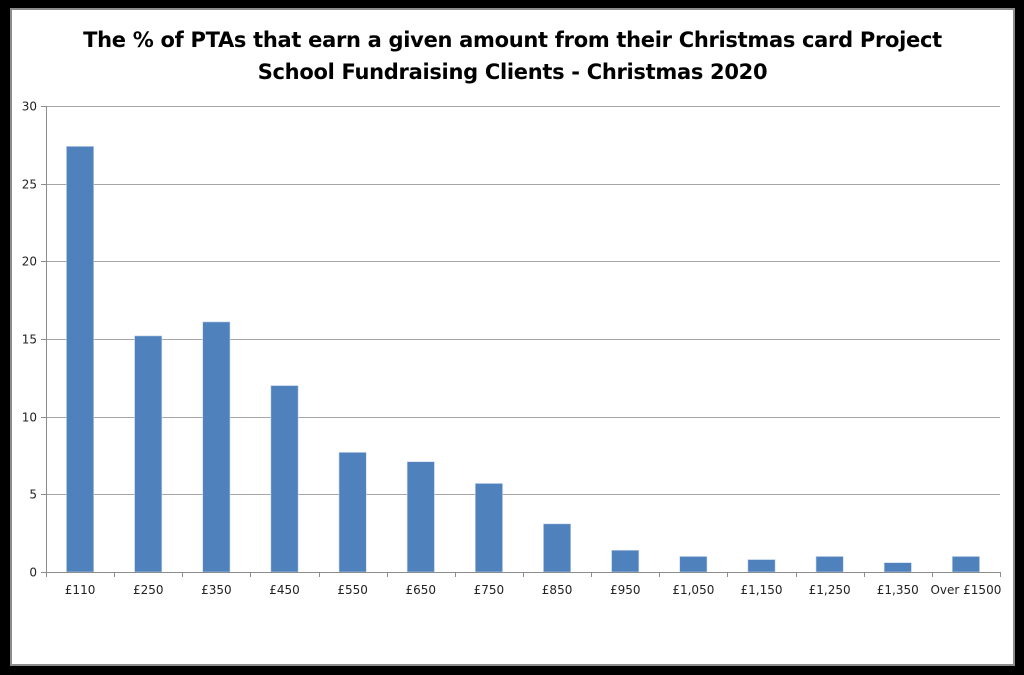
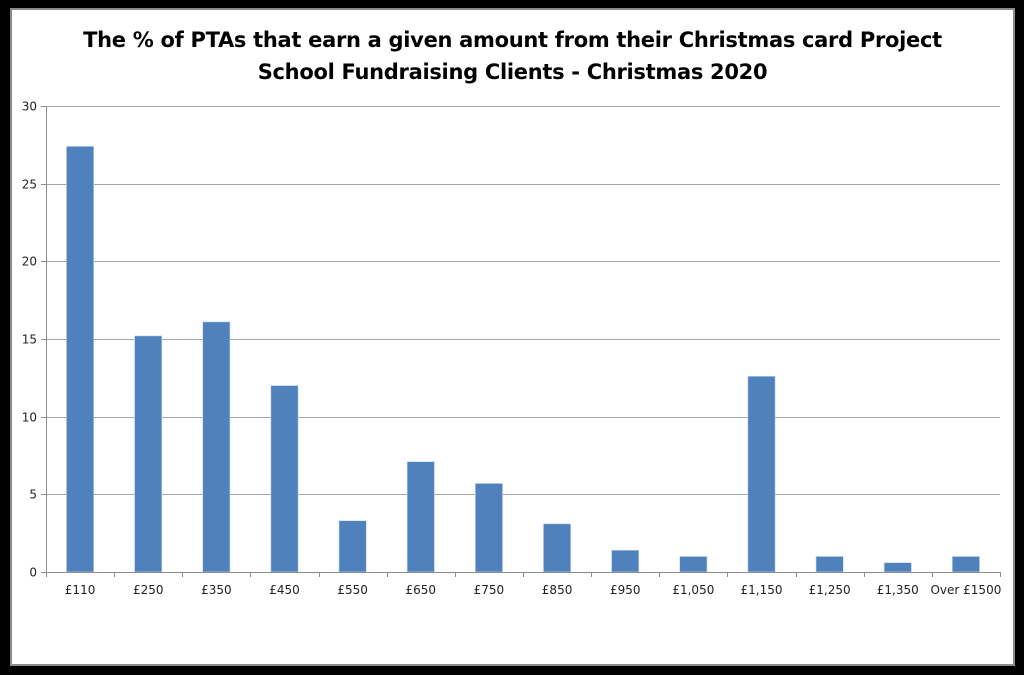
£550: 7.7 -> 3.3
£1,150: 0.8 -> 12.6
